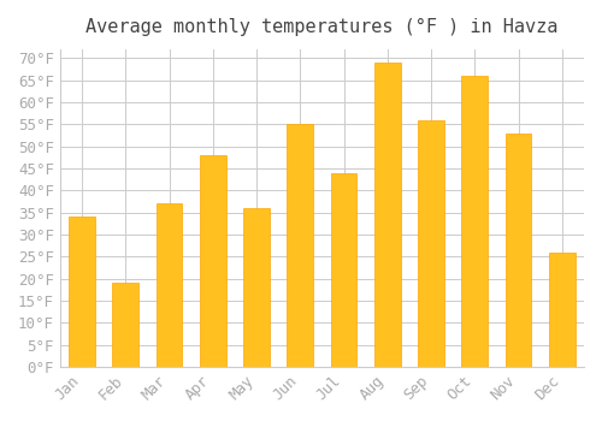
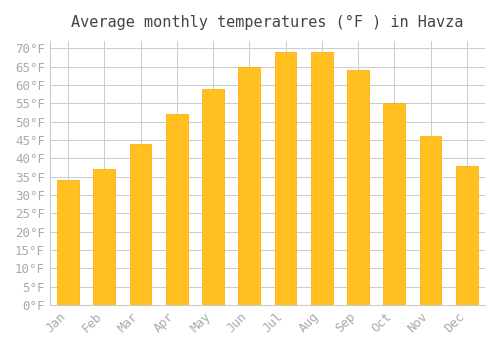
Feb: 19°F -> 37°F
Mar: 37°F -> 44°F
Apr: 48°F -> 52°F
May: 36°F -> 59°F
Jun: 55°F -> 65°F
Jul: 44°F -> 69°F
Sep: 56°F -> 64°F
Oct: 66°F -> 55°F
Nov: 53°F -> 46°F
Dec: 26°F -> 38°F
